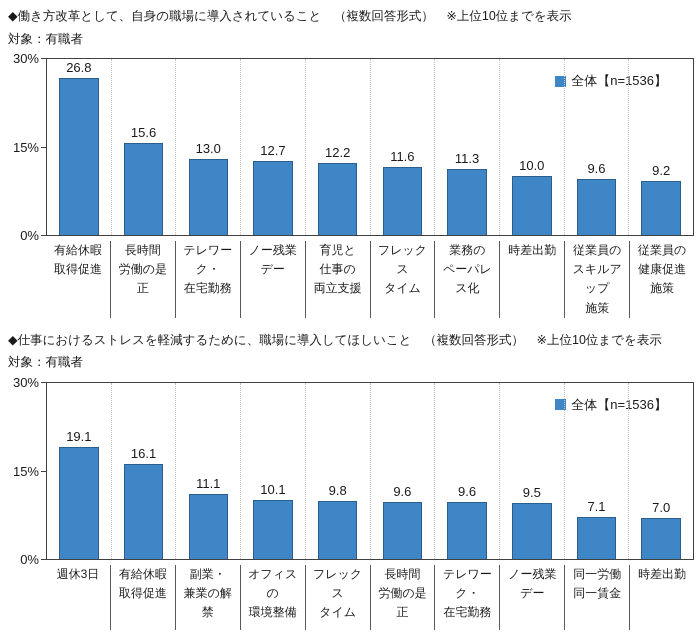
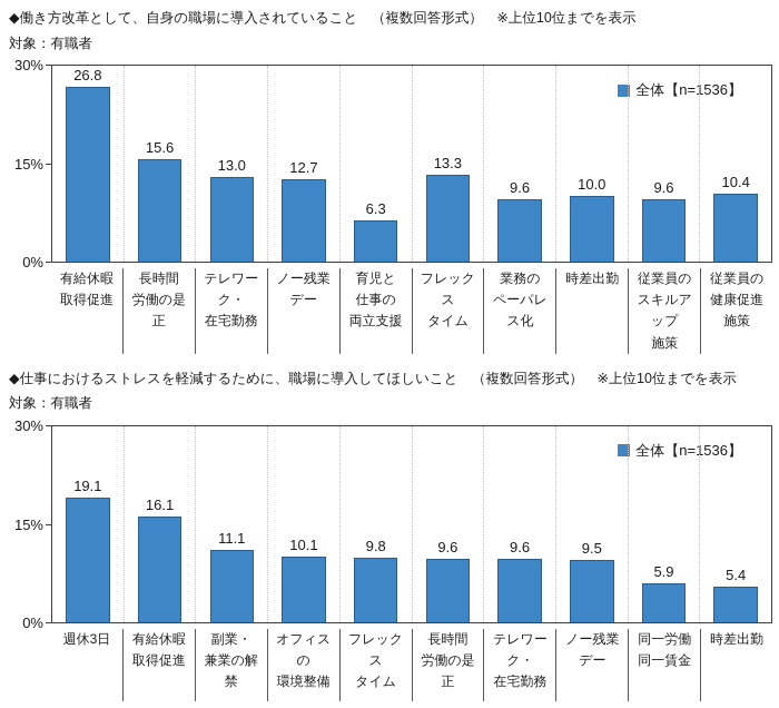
◆働き方改革として、自身の職場に導入されていること （複数回答形式） ※上位10位までを表示/育児と 仕事の 両立支援: 12.2 -> 6.3
◆働き方改革として、自身の職場に導入されていること （複数回答形式） ※上位10位までを表示/フレックス タイム: 11.6 -> 13.3
◆働き方改革として、自身の職場に導入されていること （複数回答形式） ※上位10位までを表示/業務の ペーパレス化: 11.3 -> 9.6
◆働き方改革として、自身の職場に導入されていること （複数回答形式） ※上位10位までを表示/従業員の 健康促進 施策: 9.2 -> 10.4
◆仕事におけるストレスを軽減するために、職場に導入してほしいこと （複数回答形式） ※上位10位までを表示/同一労働 同一賃金: 7.1 -> 5.9
◆仕事におけるストレスを軽減するために、職場に導入してほしいこと （複数回答形式） ※上位10位までを表示/時差出勤: 7.0 -> 5.4
